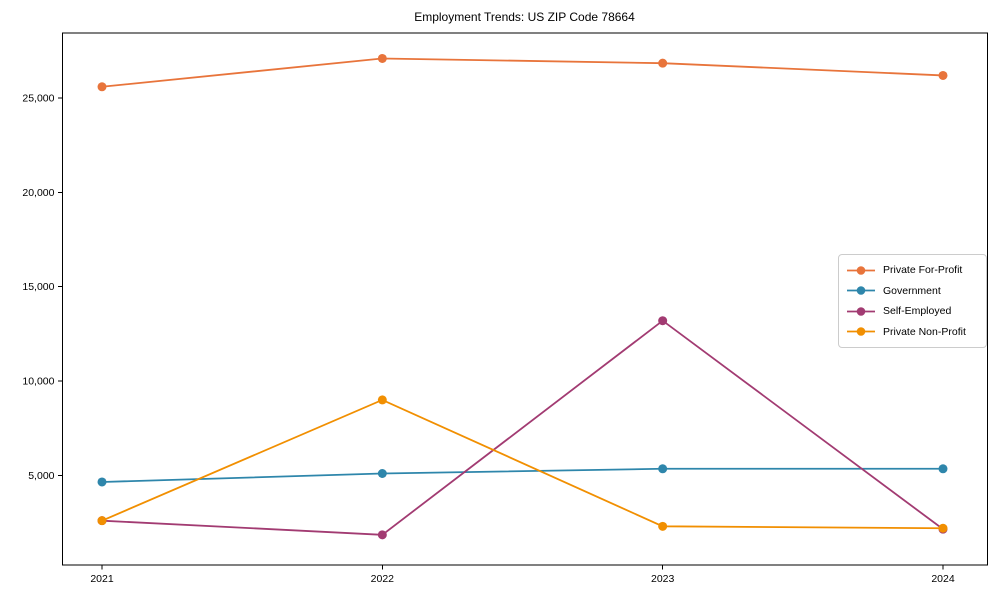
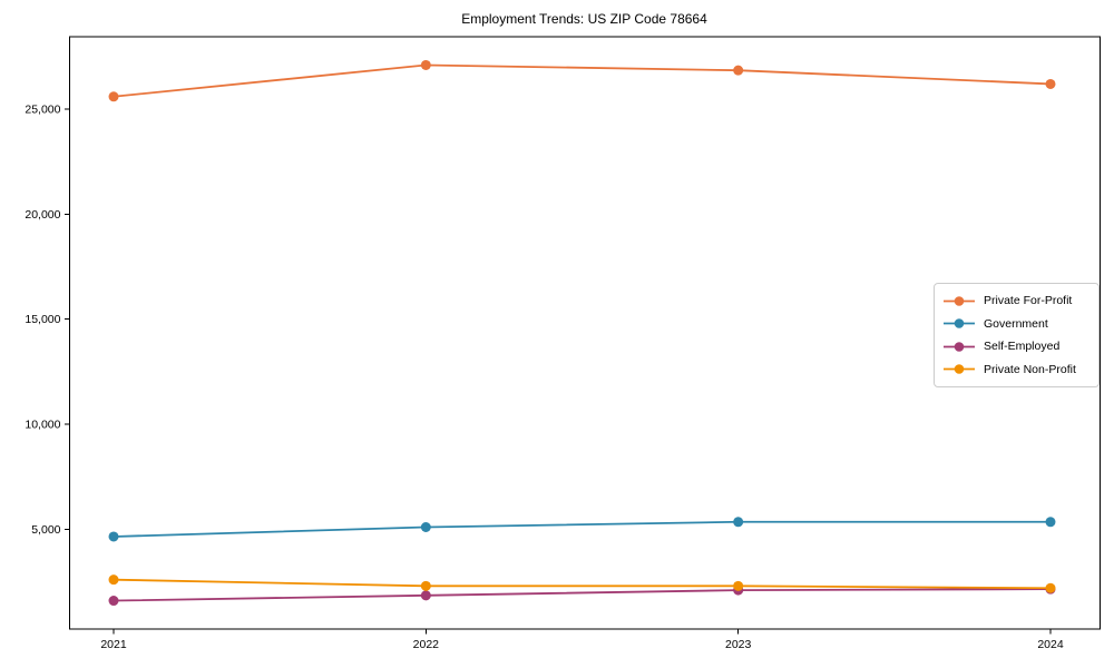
Self-Employed/2021: 2600 -> 1600
Private Non-Profit/2022: 9000 -> 2300
Self-Employed/2023: 13200 -> 2100
